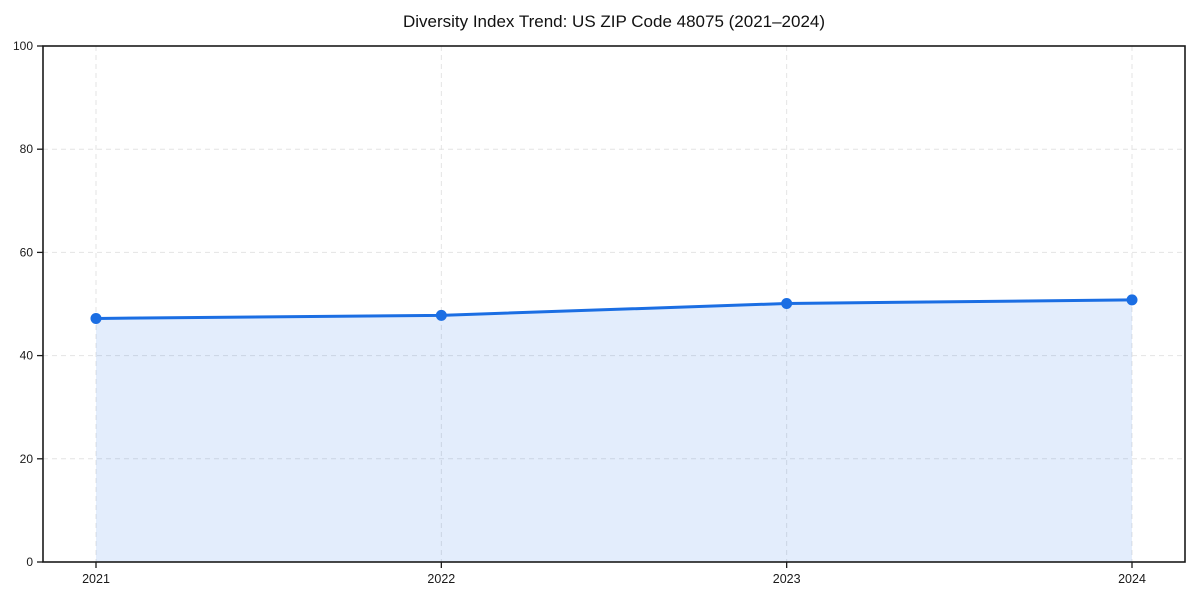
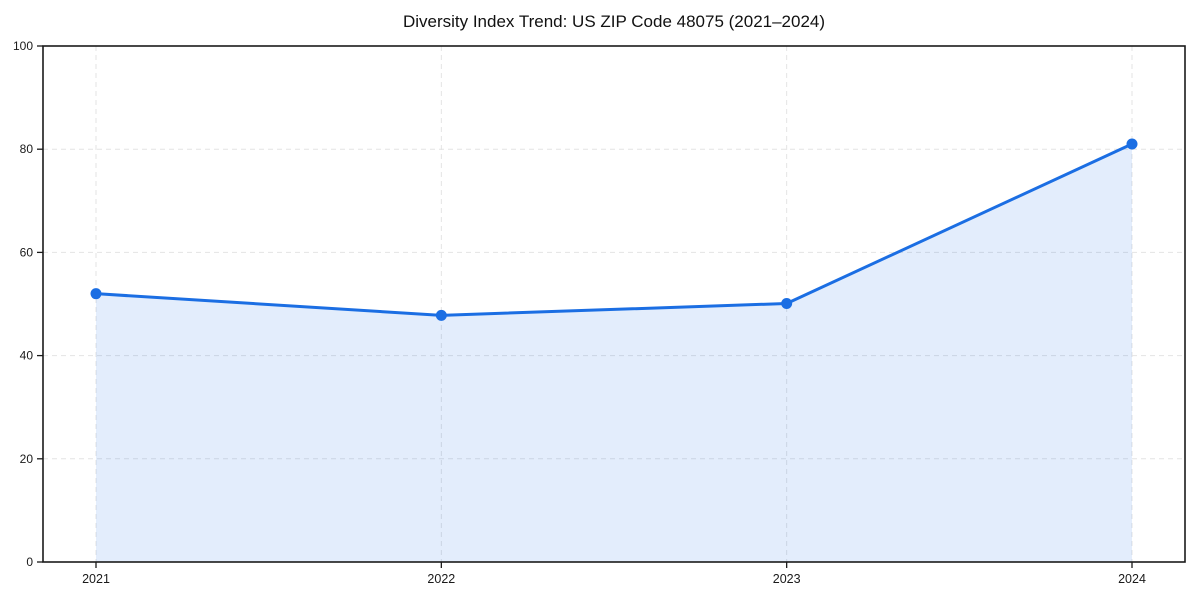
2021: 47 -> 52
2024: 51 -> 81
